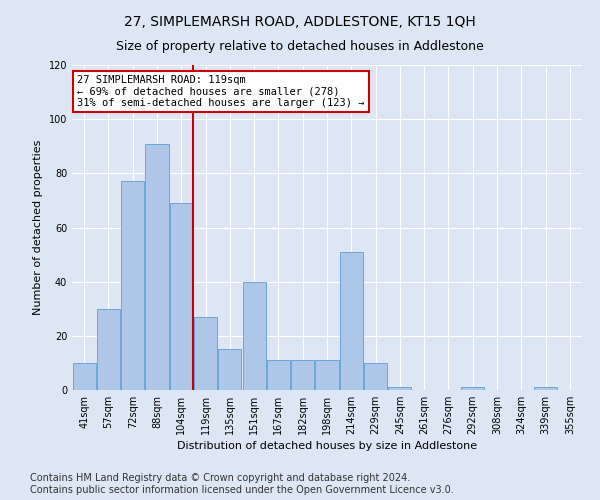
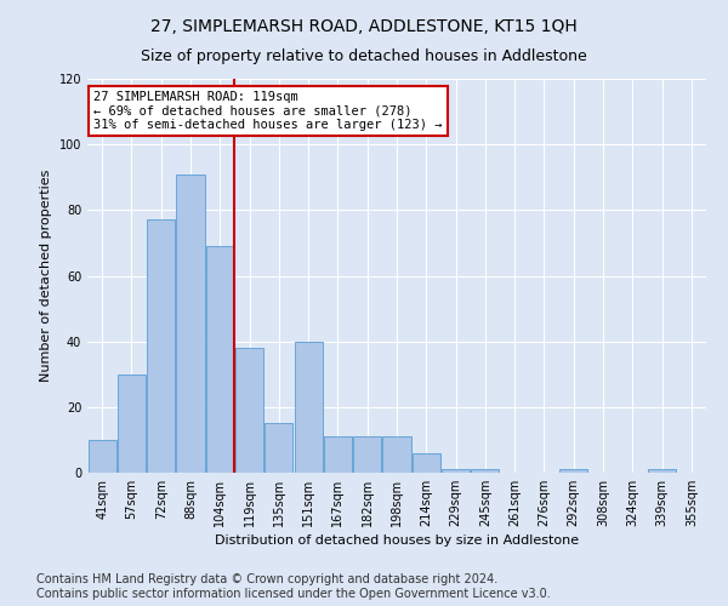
119sqm: 27 -> 38
214sqm: 51 -> 6
229sqm: 10 -> 1
